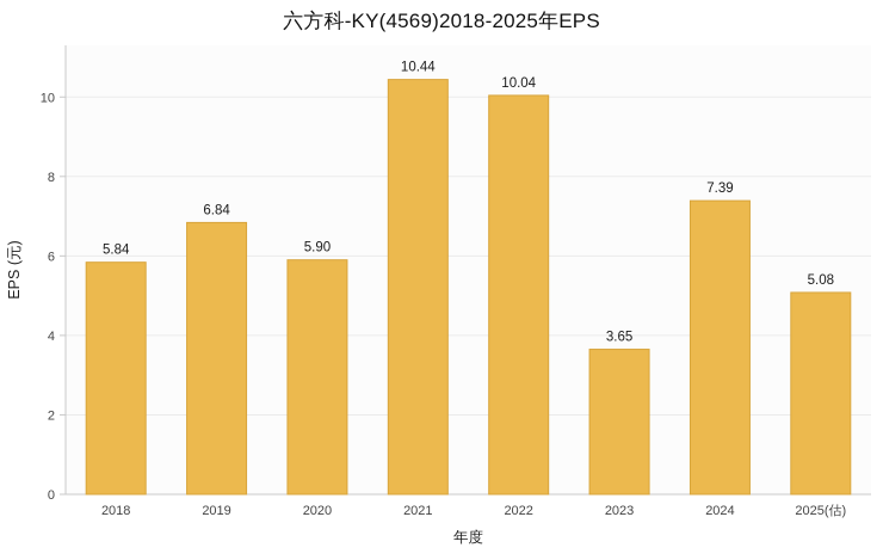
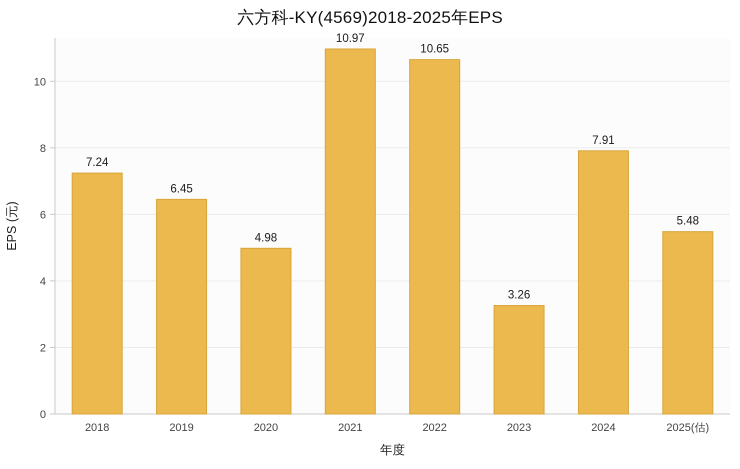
2018: 5.84 -> 7.24
2019: 6.84 -> 6.45
2020: 5.90 -> 4.98
2021: 10.44 -> 10.97
2022: 10.04 -> 10.65
2023: 3.65 -> 3.26
2024: 7.39 -> 7.91
2025(估): 5.08 -> 5.48
